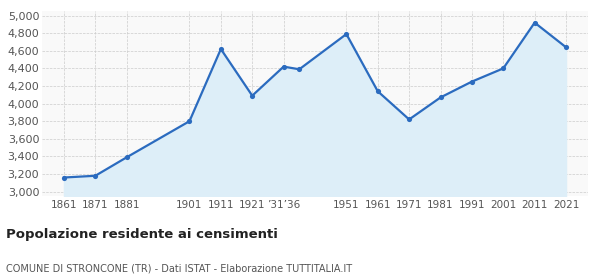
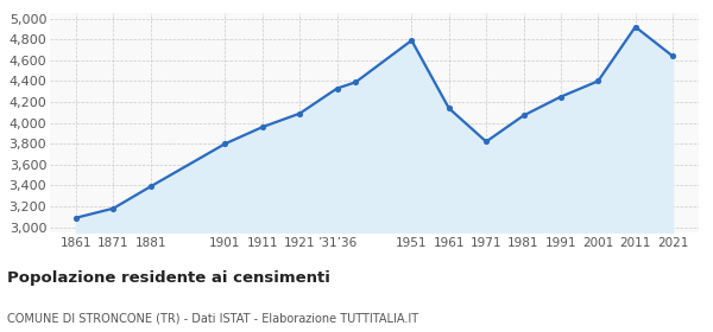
1861: 3,160 -> 3,090
1911: 4,620 -> 3,960
’31’36: 4,420 -> 4,330
